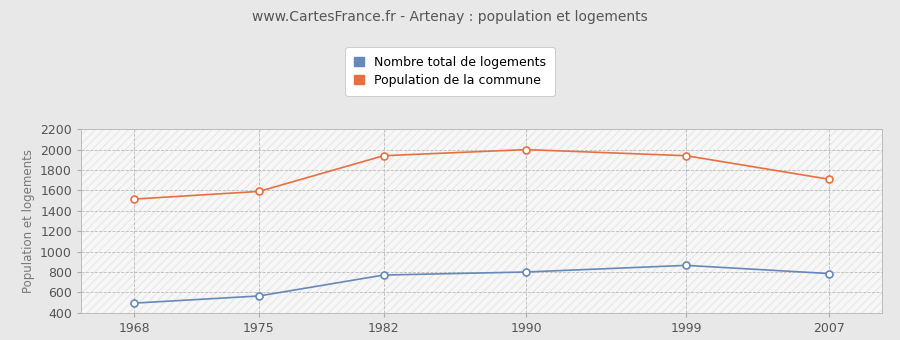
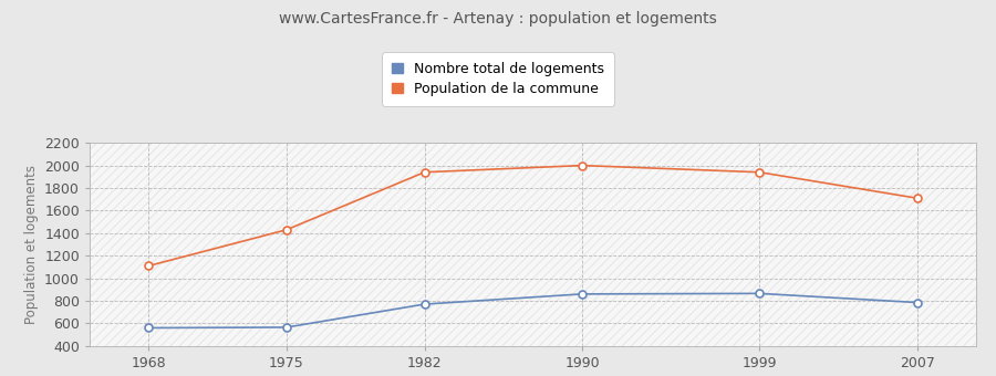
Nombre total de logements/1968: 500 -> 560
Population de la commune/1968: 1520 -> 1110
Population de la commune/1975: 1590 -> 1430
Nombre total de logements/1990: 800 -> 860
